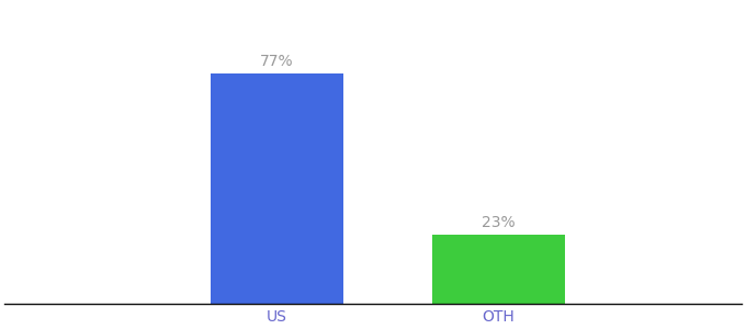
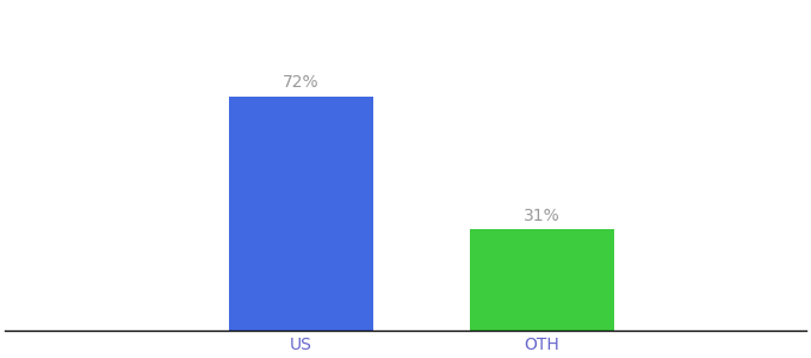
US: 77% -> 72%
OTH: 23% -> 31%
